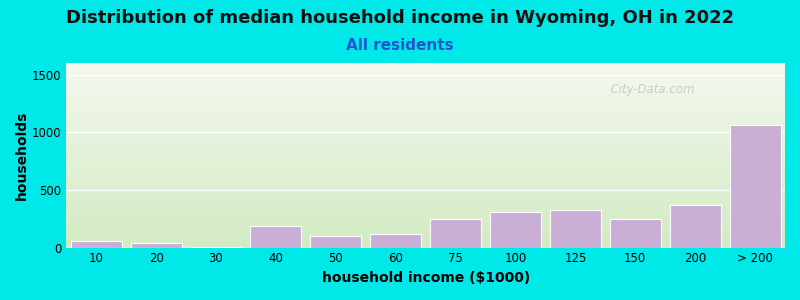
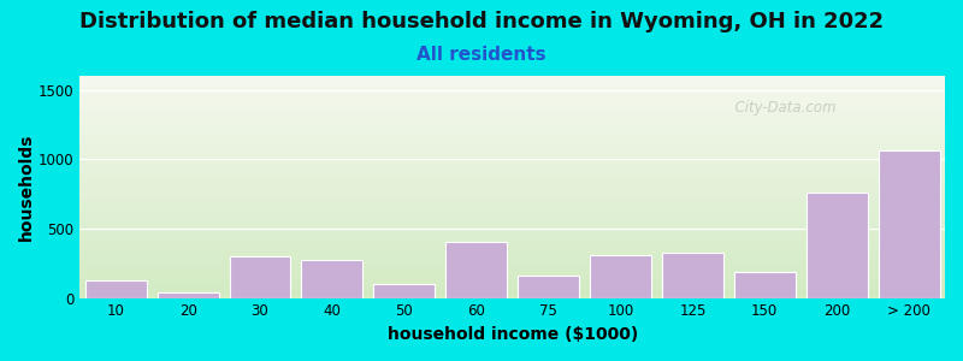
10: 60 -> 130
30: 0 -> 300
40: 180 -> 270
60: 120 -> 400
75: 250 -> 160
150: 240 -> 190
200: 370 -> 760
